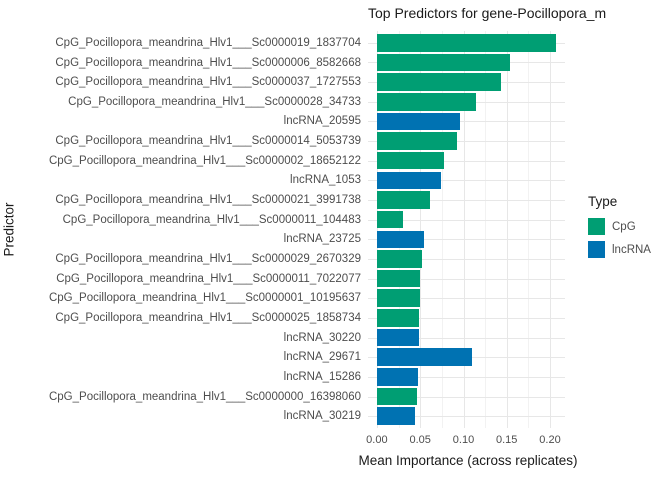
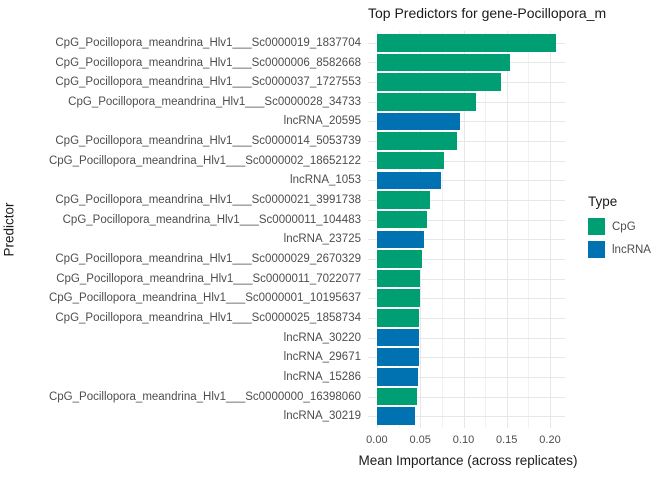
CpG_Pocillopora_meandrina_Hlv1___Sc0000011_104483: 0.03 -> 0.06
lncRNA_29671: 0.11 -> 0.05
